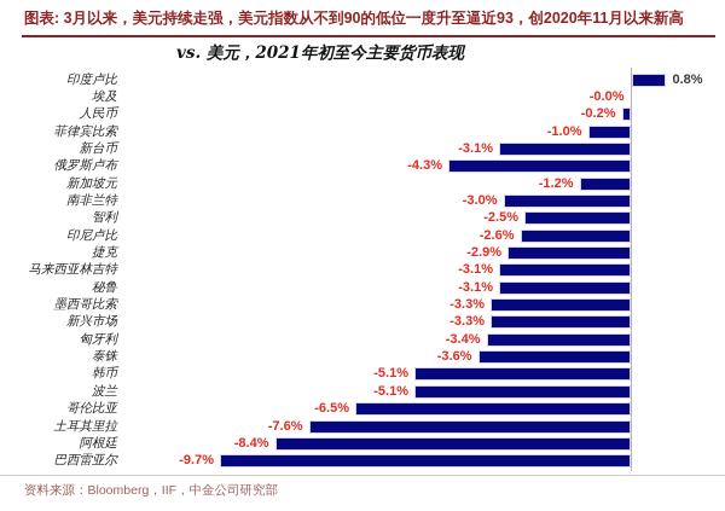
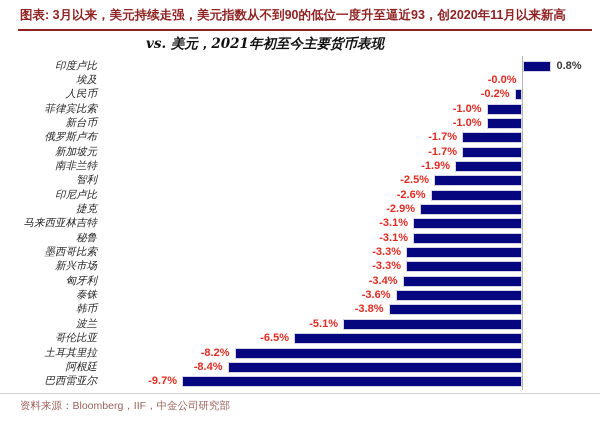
新台币: -3.1% -> -1.0%
俄罗斯卢布: -4.3% -> -1.7%
新加坡元: -1.2% -> -1.7%
南非兰特: -3.0% -> -1.9%
韩币: -5.1% -> -3.8%
土耳其里拉: -7.6% -> -8.2%
